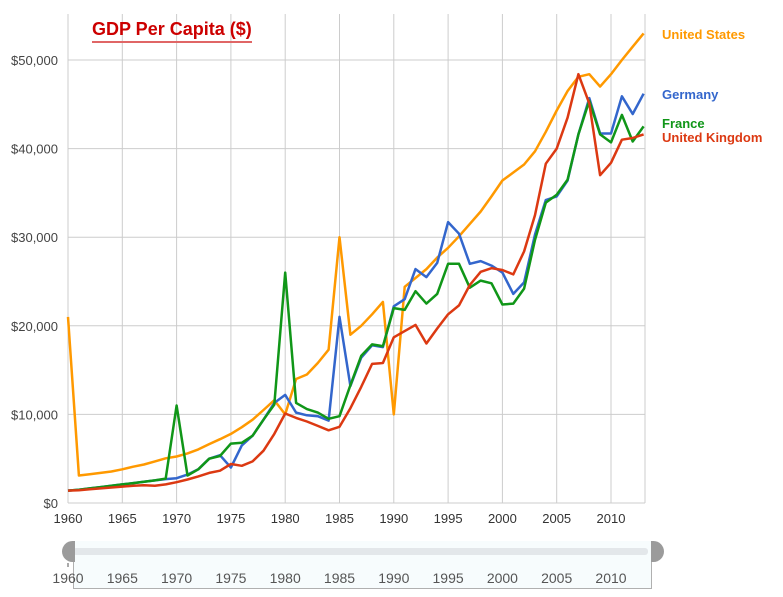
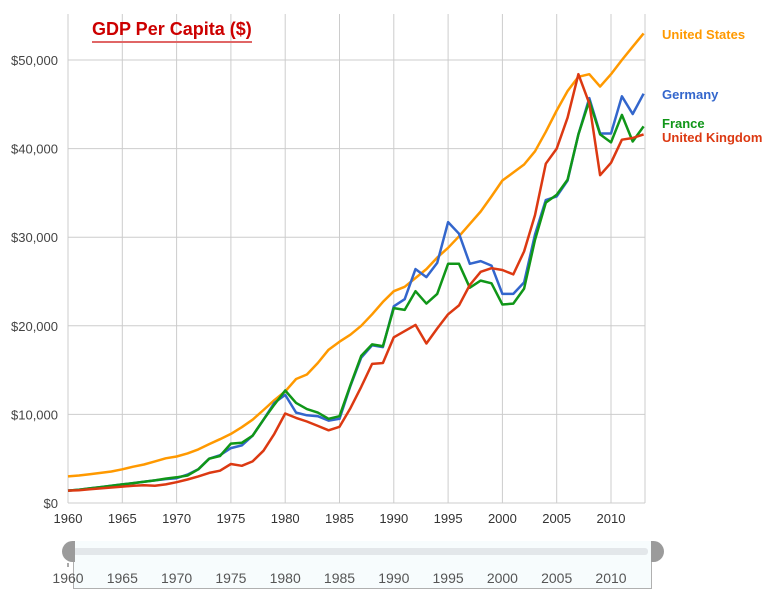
United States/1960: $21000 -> $3000
France/1970: $11000 -> $3000
Germany/1975: $4000 -> $6000
United States/1980: $10000 -> $13000
France/1980: $26000 -> $13000
United States/1985: $30000 -> $18000
Germany/1985: $21000 -> $10000
United States/1990: $10000 -> $24000
Germany/2000: $26000 -> $24000
